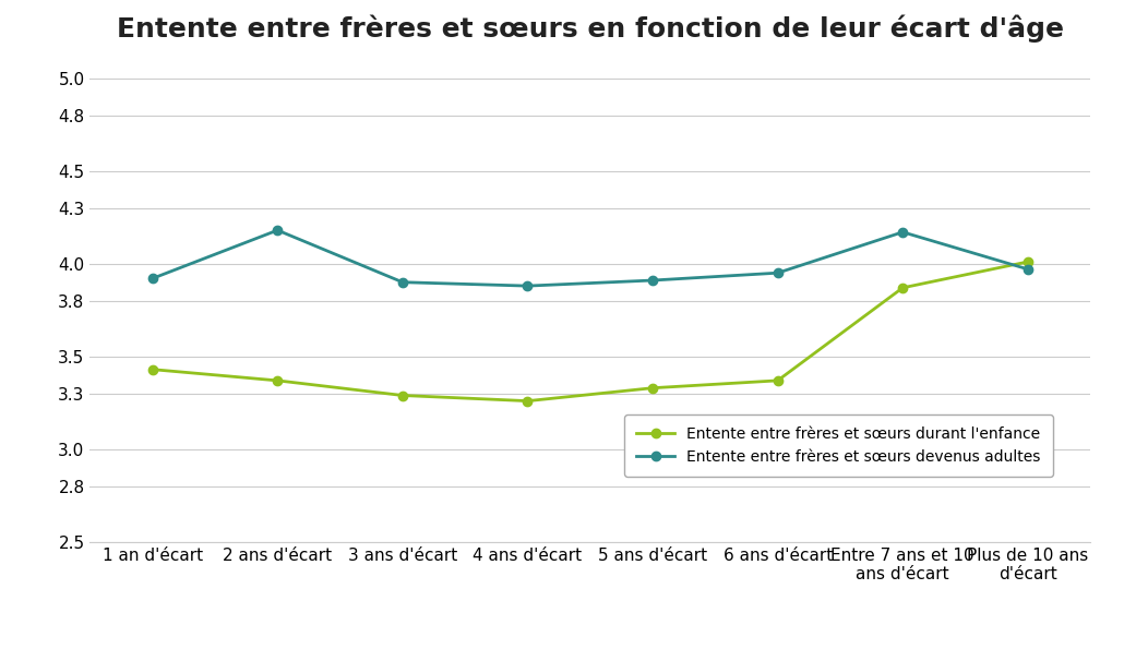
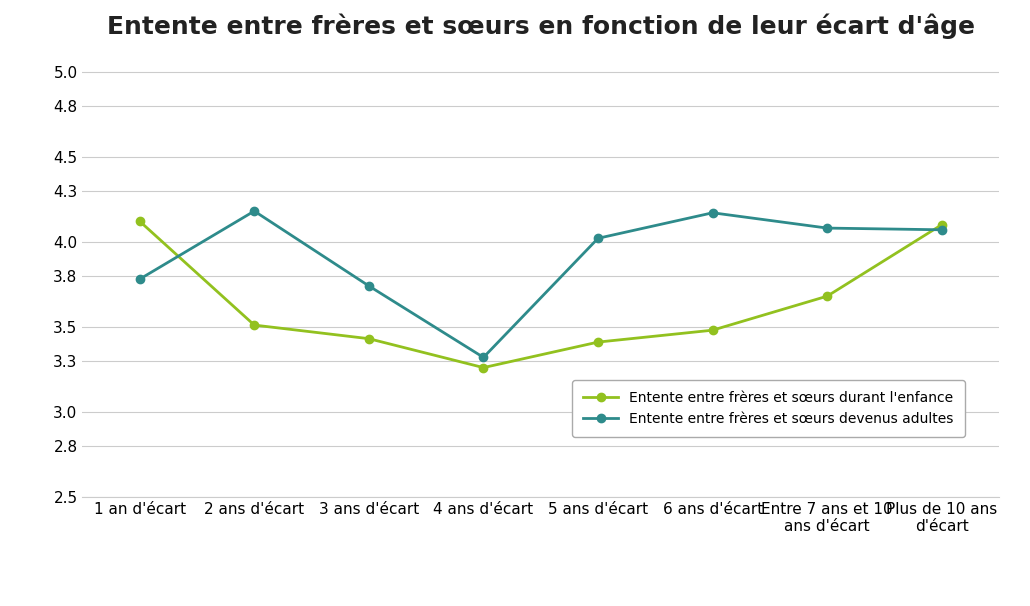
Entente entre frères et sœurs durant l'enfance/1 an d'écart: 3.43 -> 4.12
Entente entre frères et sœurs devenus adultes/1 an d'écart: 3.92 -> 3.78
Entente entre frères et sœurs durant l'enfance/2 ans d'écart: 3.37 -> 3.51
Entente entre frères et sœurs durant l'enfance/3 ans d'écart: 3.29 -> 3.43
Entente entre frères et sœurs devenus adultes/3 ans d'écart: 3.90 -> 3.74
Entente entre frères et sœurs devenus adultes/4 ans d'écart: 3.88 -> 3.32
Entente entre frères et sœurs durant l'enfance/5 ans d'écart: 3.33 -> 3.41
Entente entre frères et sœurs devenus adultes/5 ans d'écart: 3.91 -> 4.02
Entente entre frères et sœurs durant l'enfance/6 ans d'écart: 3.37 -> 3.48
Entente entre frères et sœurs devenus adultes/6 ans d'écart: 3.95 -> 4.17
Entente entre frères et sœurs durant l'enfance/Entre 7 ans et 10 ans d'écart: 3.87 -> 3.68
Entente entre frères et sœurs devenus adultes/Entre 7 ans et 10 ans d'écart: 4.17 -> 4.08
Entente entre frères et sœurs durant l'enfance/Plus de 10 ans d'écart: 4.01 -> 4.10
Entente entre frères et sœurs devenus adultes/Plus de 10 ans d'écart: 3.97 -> 4.07
